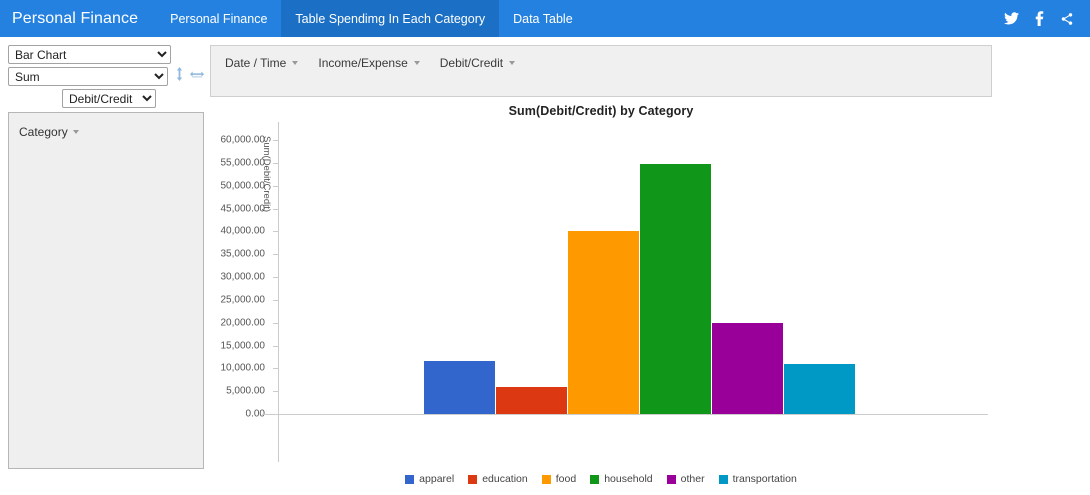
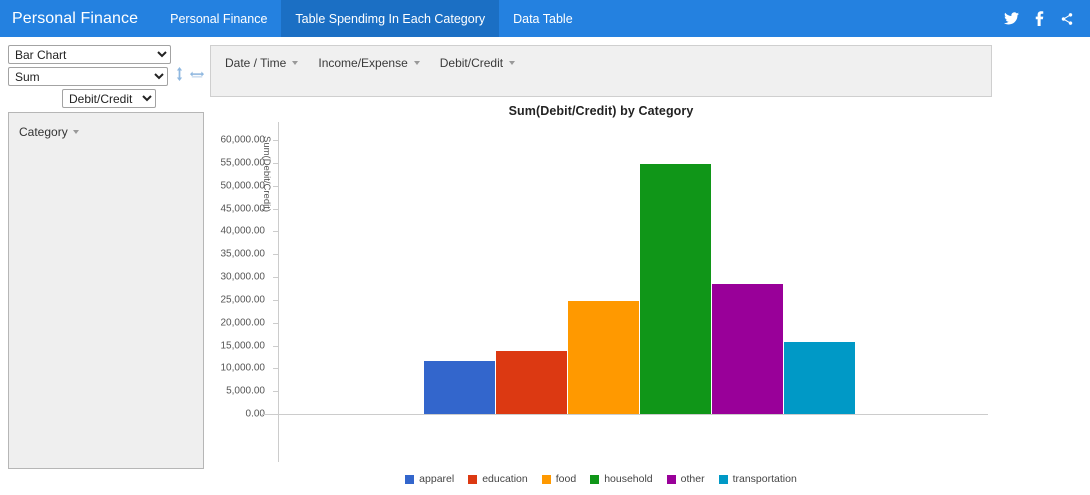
education: 6000 -> 14000
food: 40000 -> 25000
other: 20000 -> 28000
transportation: 11000 -> 16000
